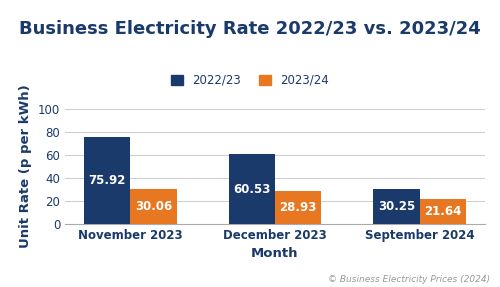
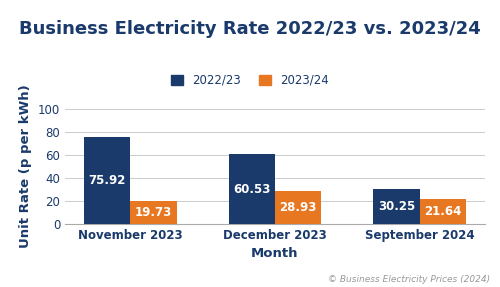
2023/24/November 2023: 30.06 -> 19.73
